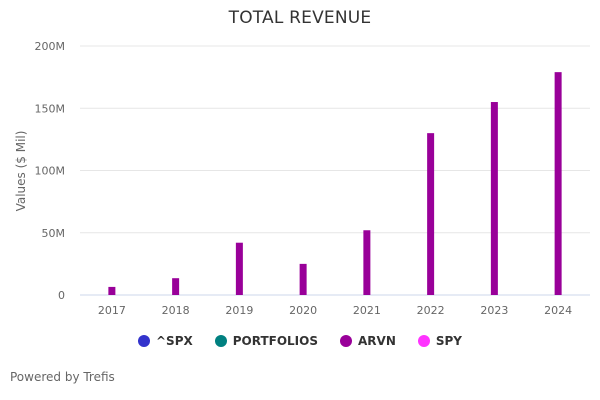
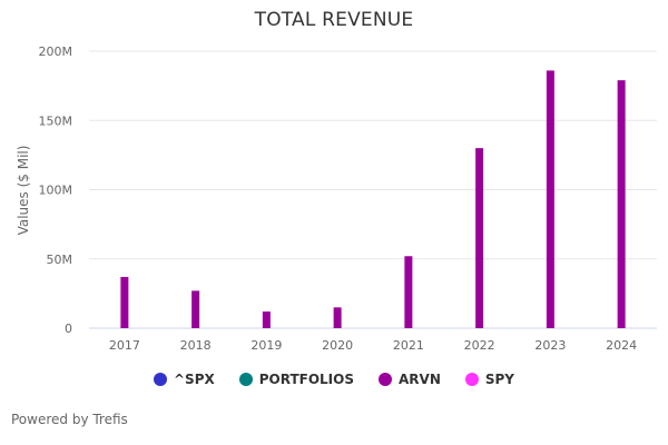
2017: 6M -> 37M
2018: 14M -> 27M
2019: 42M -> 12M
2020: 25M -> 15M
2023: 155M -> 186M
